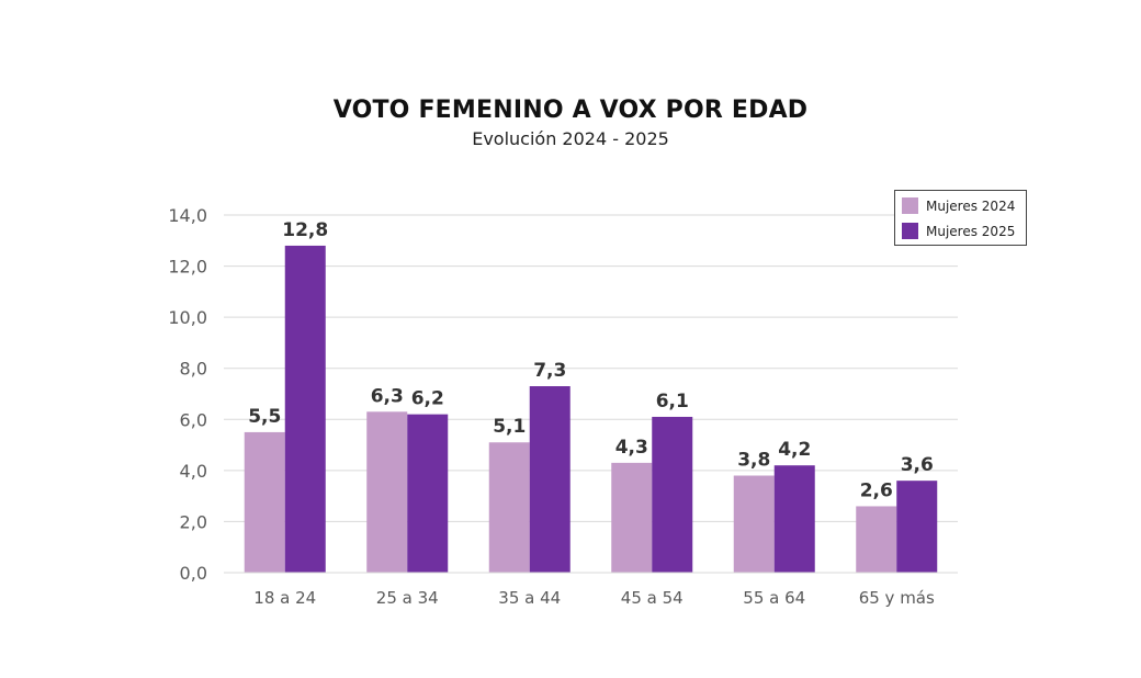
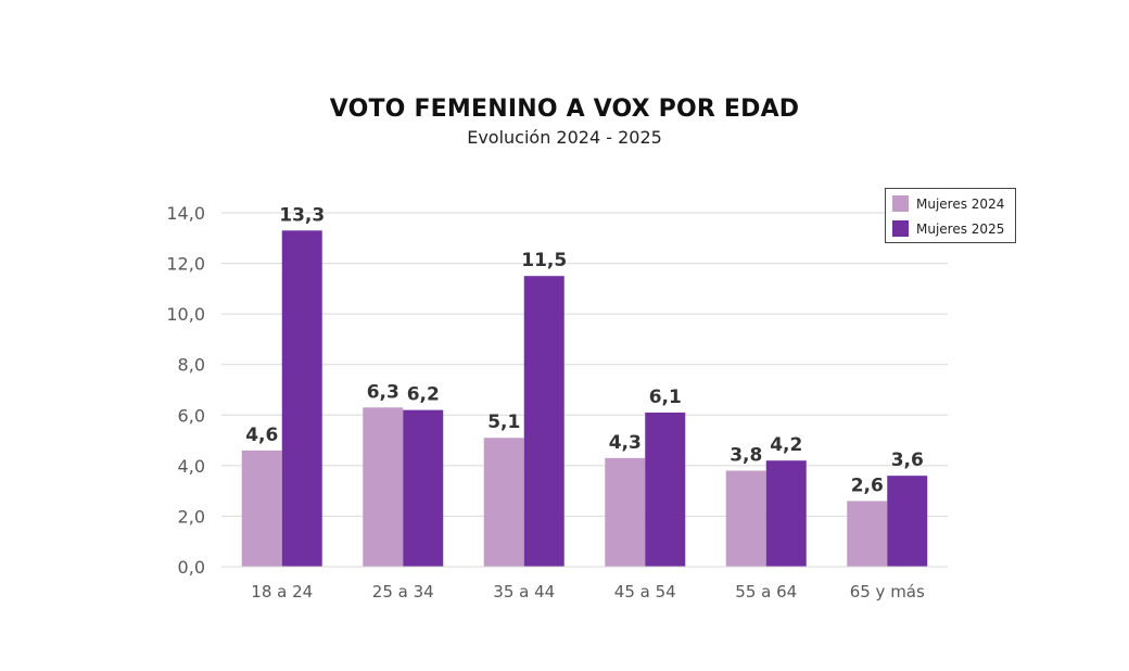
Mujeres 2024/18 a 24: 5,5 -> 4,6
Mujeres 2025/18 a 24: 12,8 -> 13,3
Mujeres 2025/35 a 44: 7,3 -> 11,5
